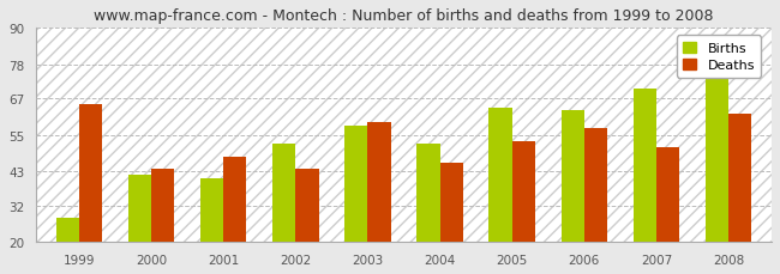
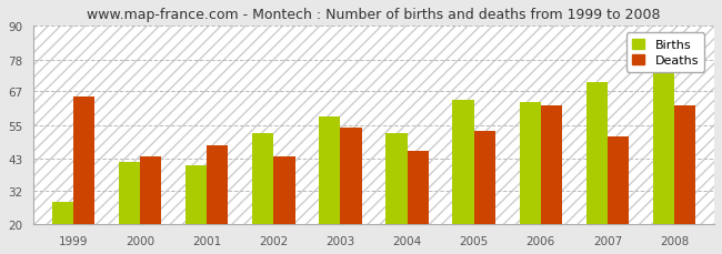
Deaths/2003: 59 -> 54
Deaths/2006: 57 -> 62
